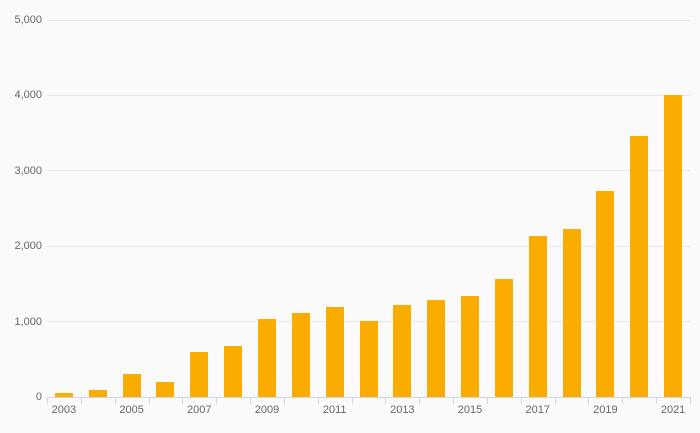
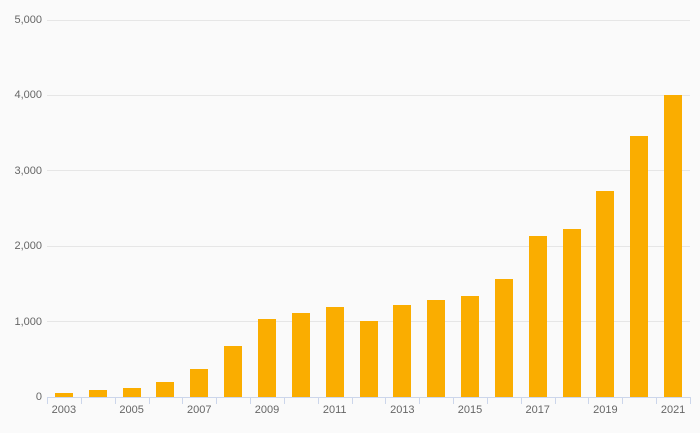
2005: 300 -> 100
2007: 600 -> 400
